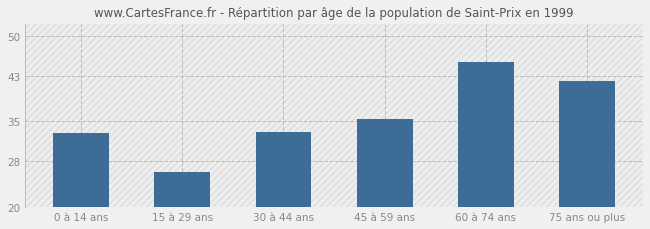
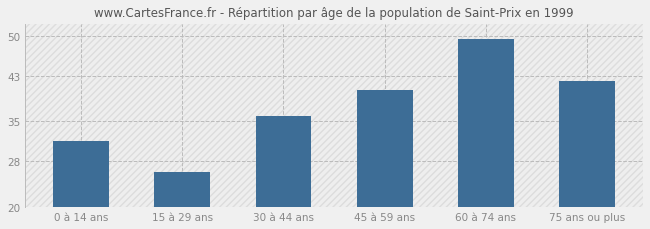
0 à 14 ans: 33.0 -> 31.5
30 à 44 ans: 33.2 -> 36.0
45 à 59 ans: 35.4 -> 40.5
60 à 74 ans: 45.4 -> 49.5
